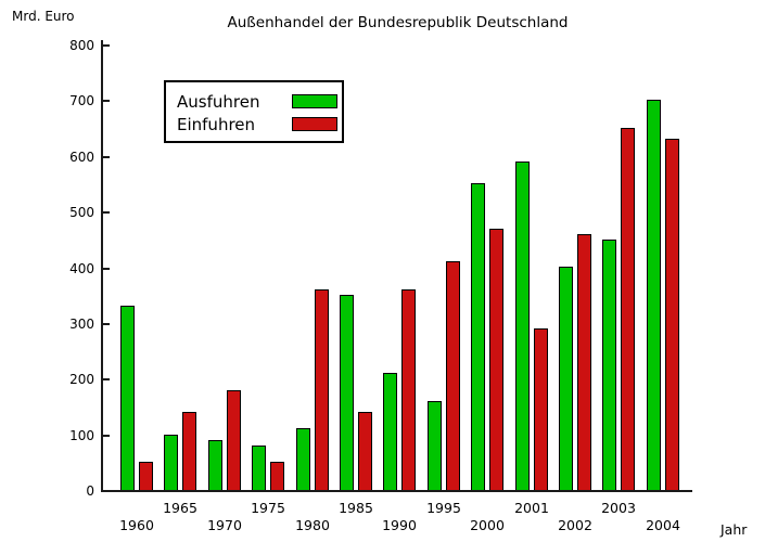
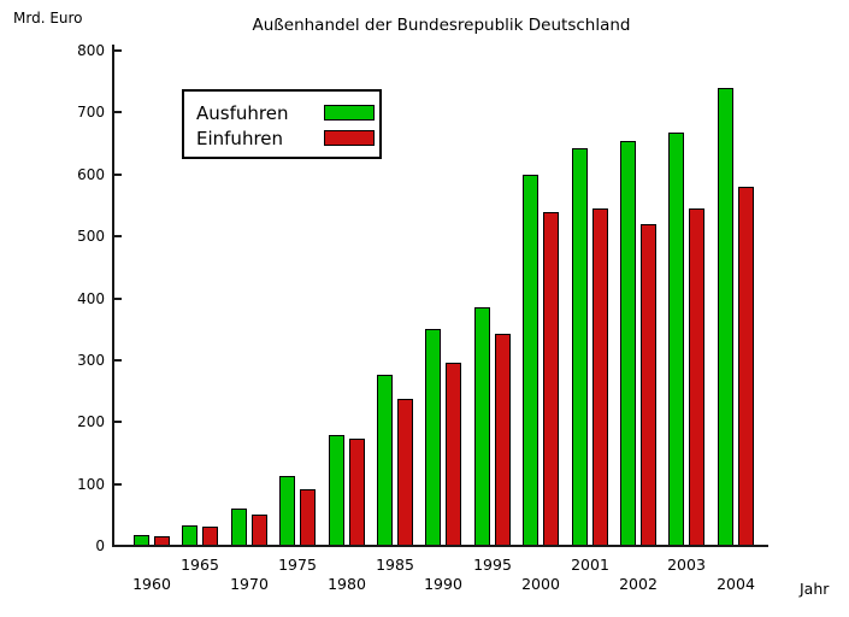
Ausfuhren/1960: 330 -> 20
Einfuhren/1960: 50 -> 10
Ausfuhren/1965: 100 -> 30
Einfuhren/1965: 140 -> 30
Ausfuhren/1970: 90 -> 60
Einfuhren/1970: 180 -> 50
Ausfuhren/1975: 80 -> 110
Einfuhren/1975: 50 -> 90
Ausfuhren/1980: 110 -> 180
Einfuhren/1980: 360 -> 170
Ausfuhren/1985: 350 -> 270
Einfuhren/1985: 140 -> 240
Ausfuhren/1990: 210 -> 350
Einfuhren/1990: 360 -> 290
Ausfuhren/1995: 160 -> 380
Einfuhren/1995: 410 -> 340
Ausfuhren/2000: 550 -> 600
Einfuhren/2000: 470 -> 540
Ausfuhren/2001: 590 -> 640
Einfuhren/2001: 290 -> 540
Ausfuhren/2002: 400 -> 650
Einfuhren/2002: 460 -> 520
Ausfuhren/2003: 450 -> 660
Einfuhren/2003: 650 -> 540
Ausfuhren/2004: 700 -> 740
Einfuhren/2004: 630 -> 580
